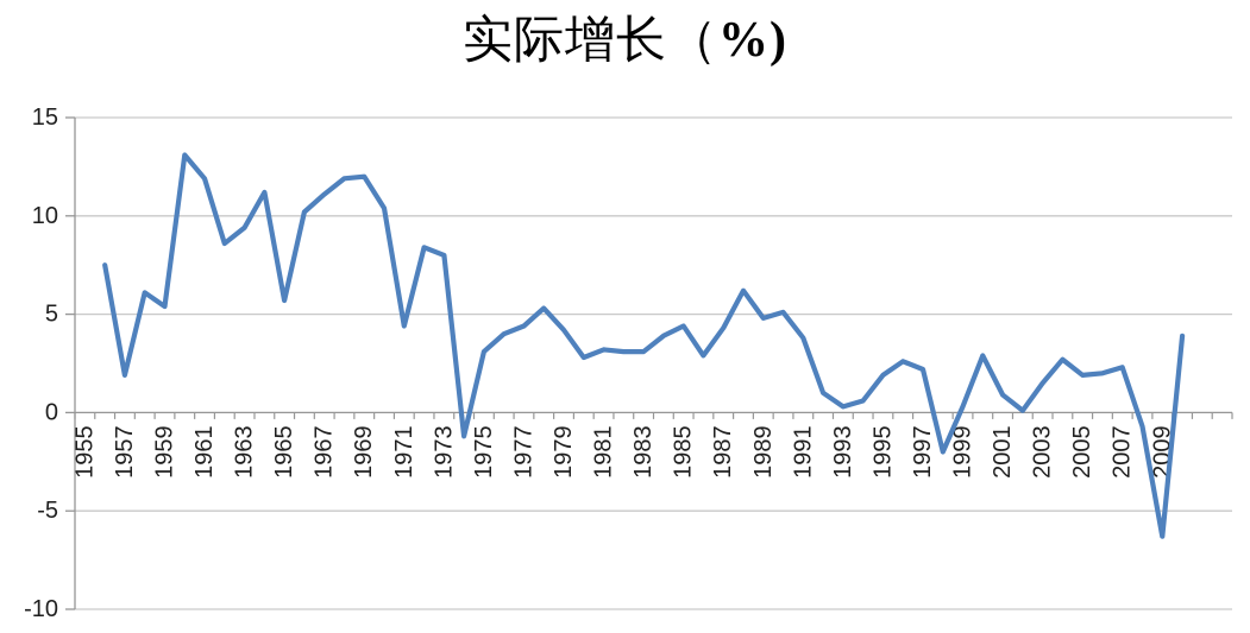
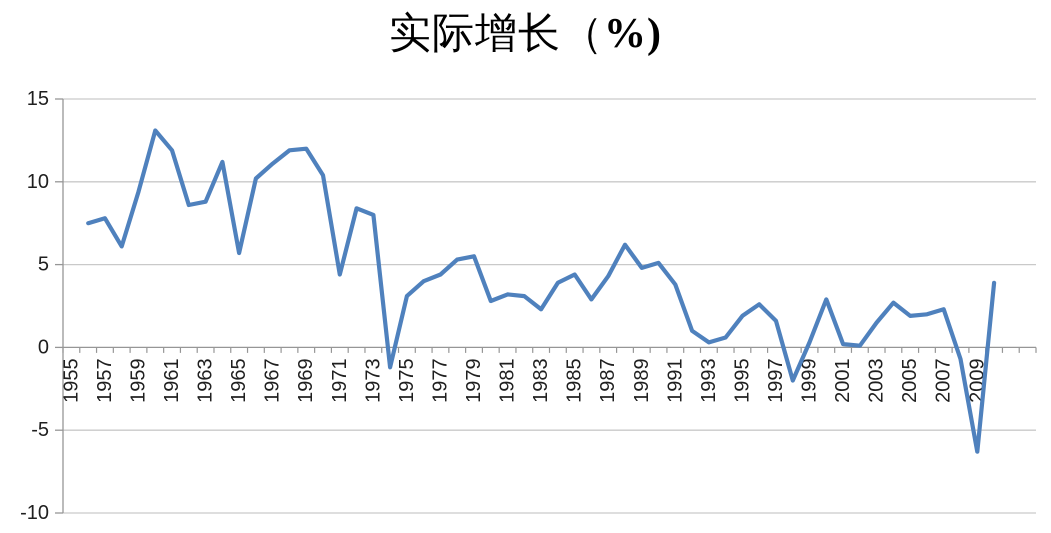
1957: 1.9 -> 7.8
1959: 5.4 -> 9.4
1963: 9.4 -> 8.8
1979: 4.2 -> 5.5
1983: 3.1 -> 2.3
1997: 2.2 -> 1.6
2001: 0.9 -> 0.2
